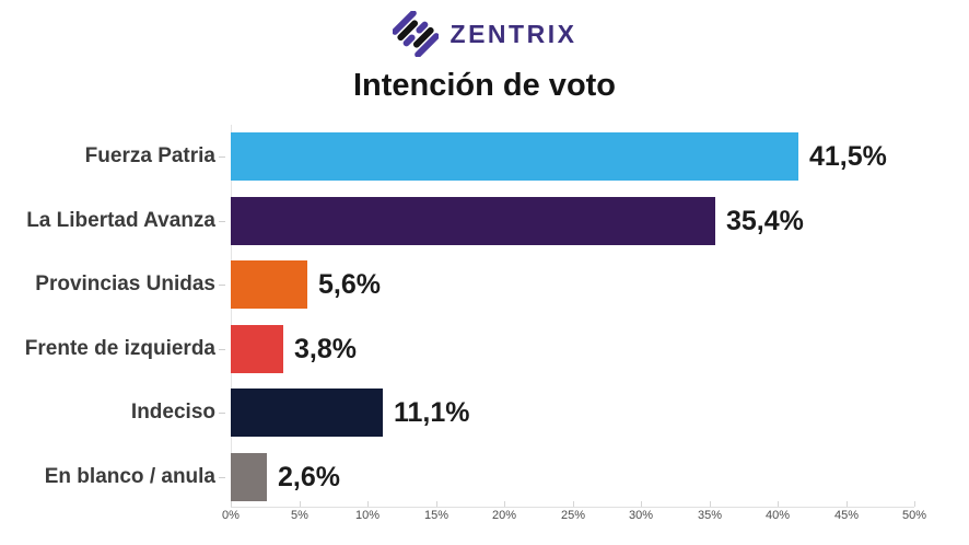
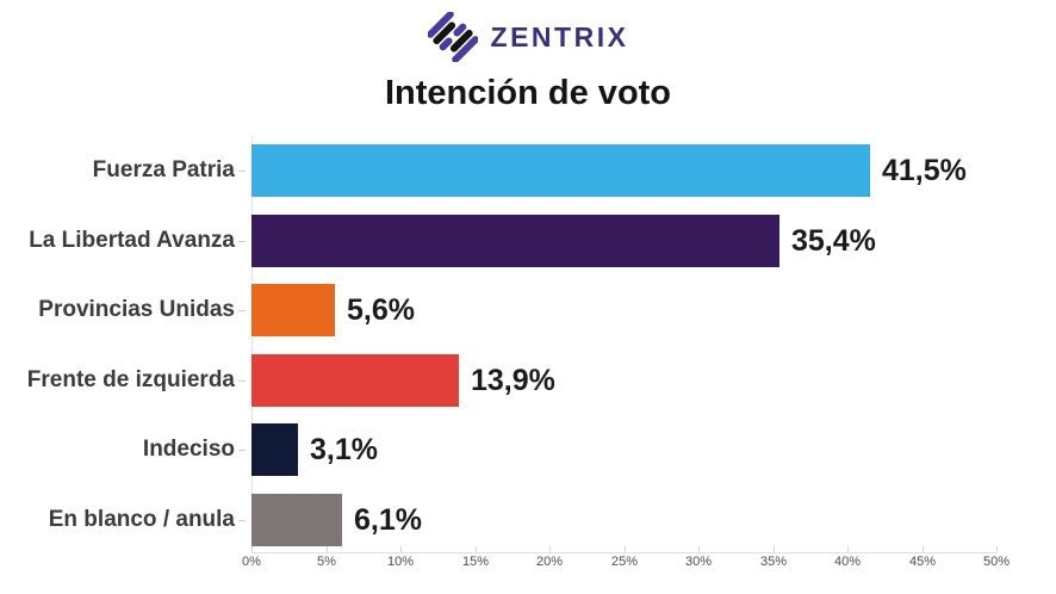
Frente de izquierda: 3,8% -> 13,9%
Indeciso: 11,1% -> 3,1%
En blanco / anula: 2,6% -> 6,1%
